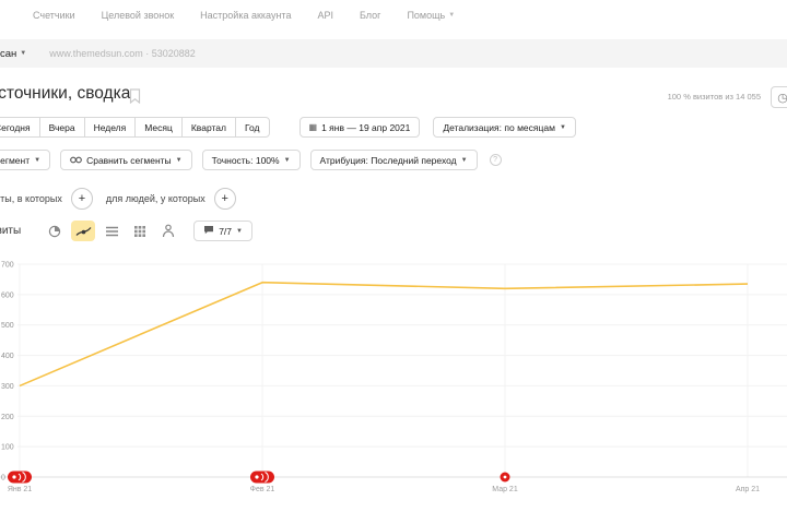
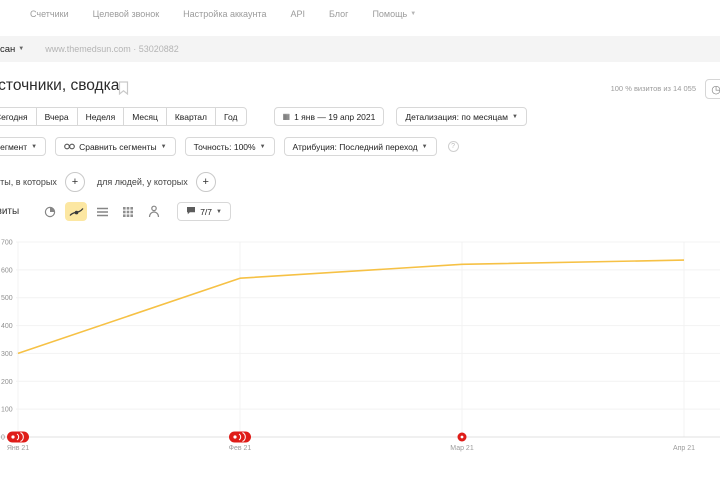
Фев 21: 640 -> 570
